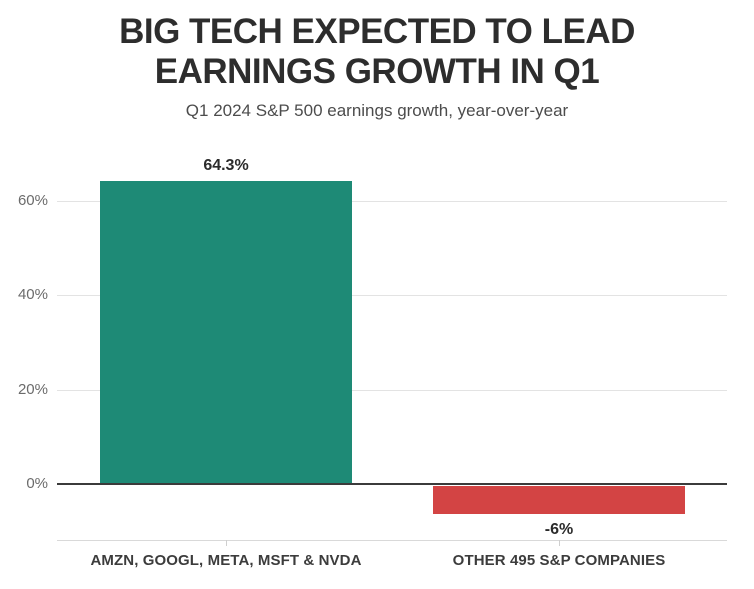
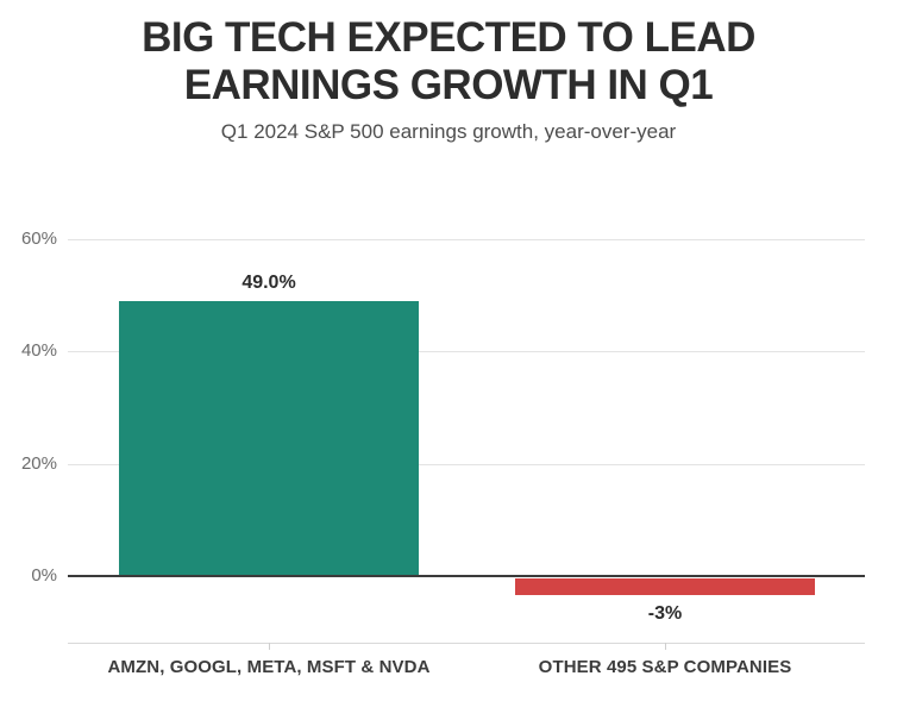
AMZN, GOOGL, META, MSFT & NVDA: 64.3% -> 49.0%
OTHER 495 S&P COMPANIES: -6% -> -3%
